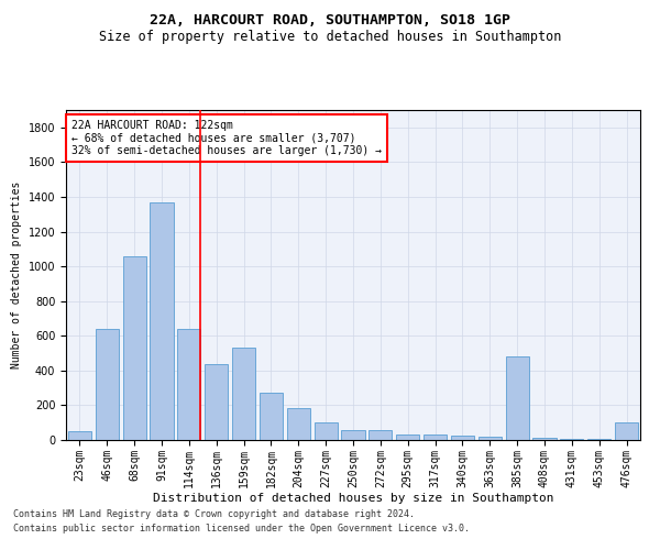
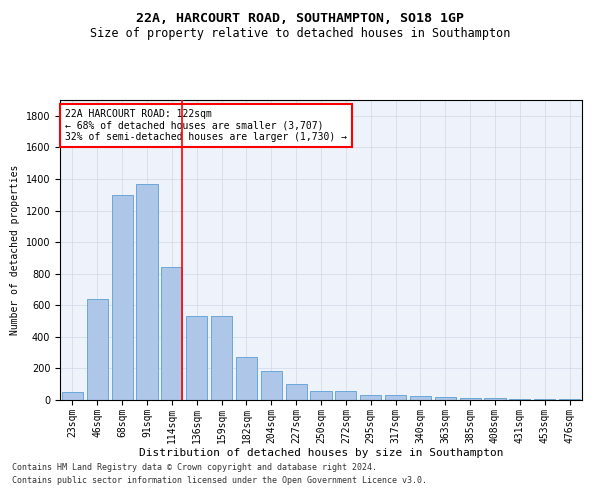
68sqm: 1060 -> 1300
114sqm: 640 -> 840
136sqm: 440 -> 530
385sqm: 480 -> 20
476sqm: 100 -> 0
